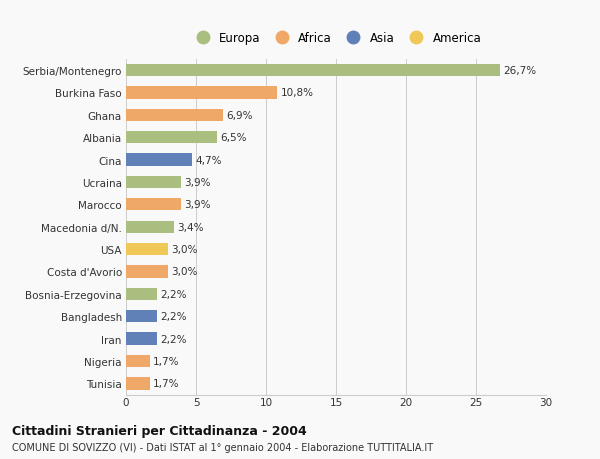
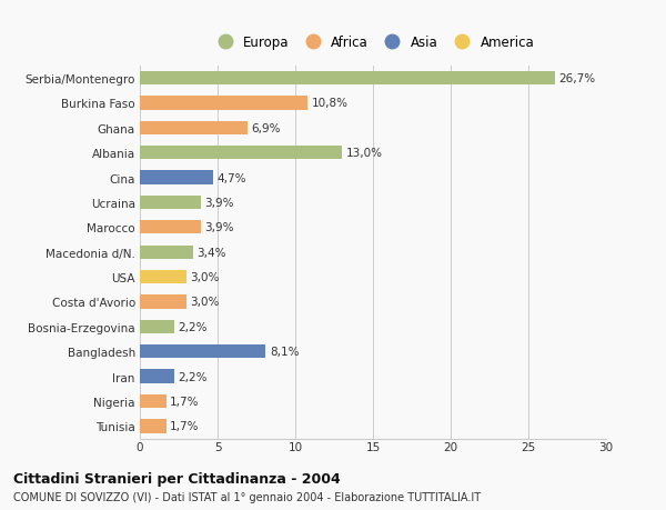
Albania: 6,5% -> 13,0%
Bangladesh: 2,2% -> 8,1%
